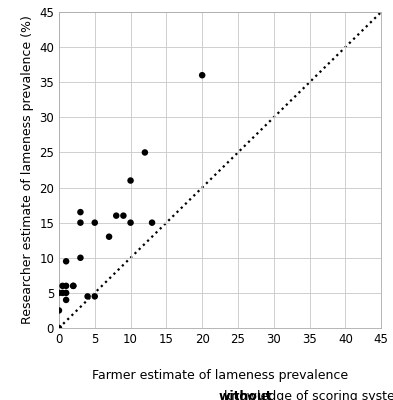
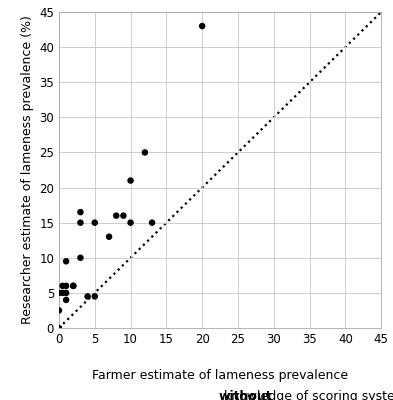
20: 36.0 -> 43.0
